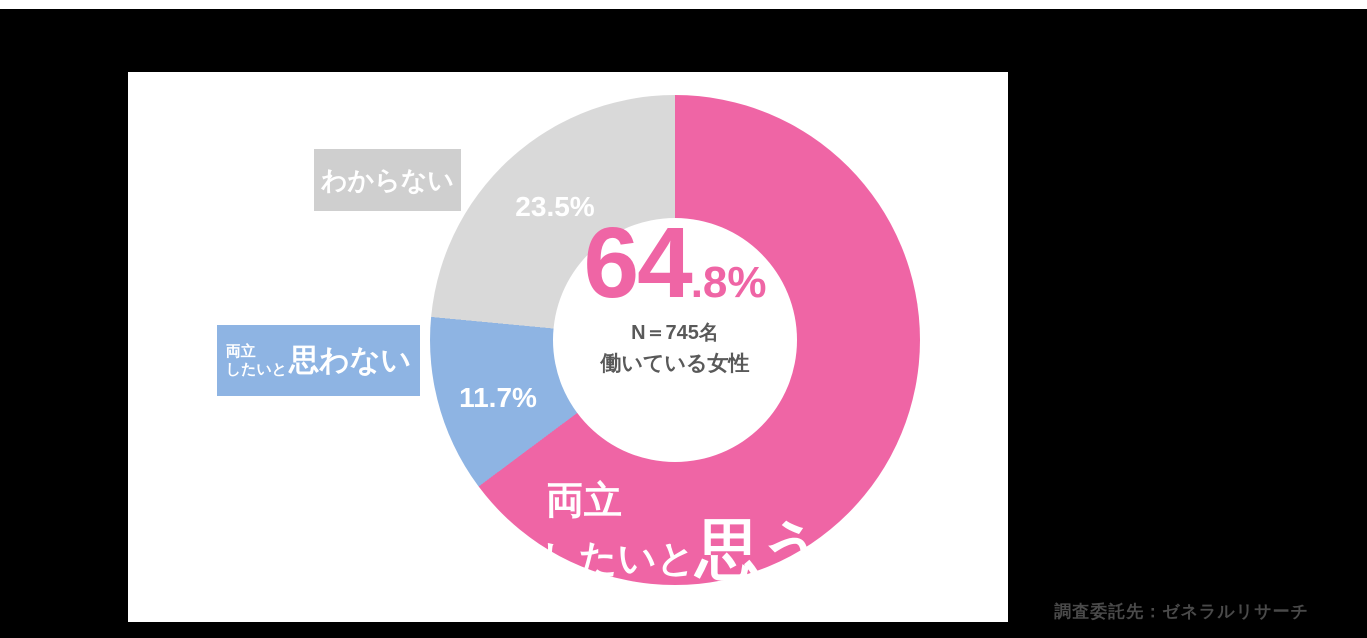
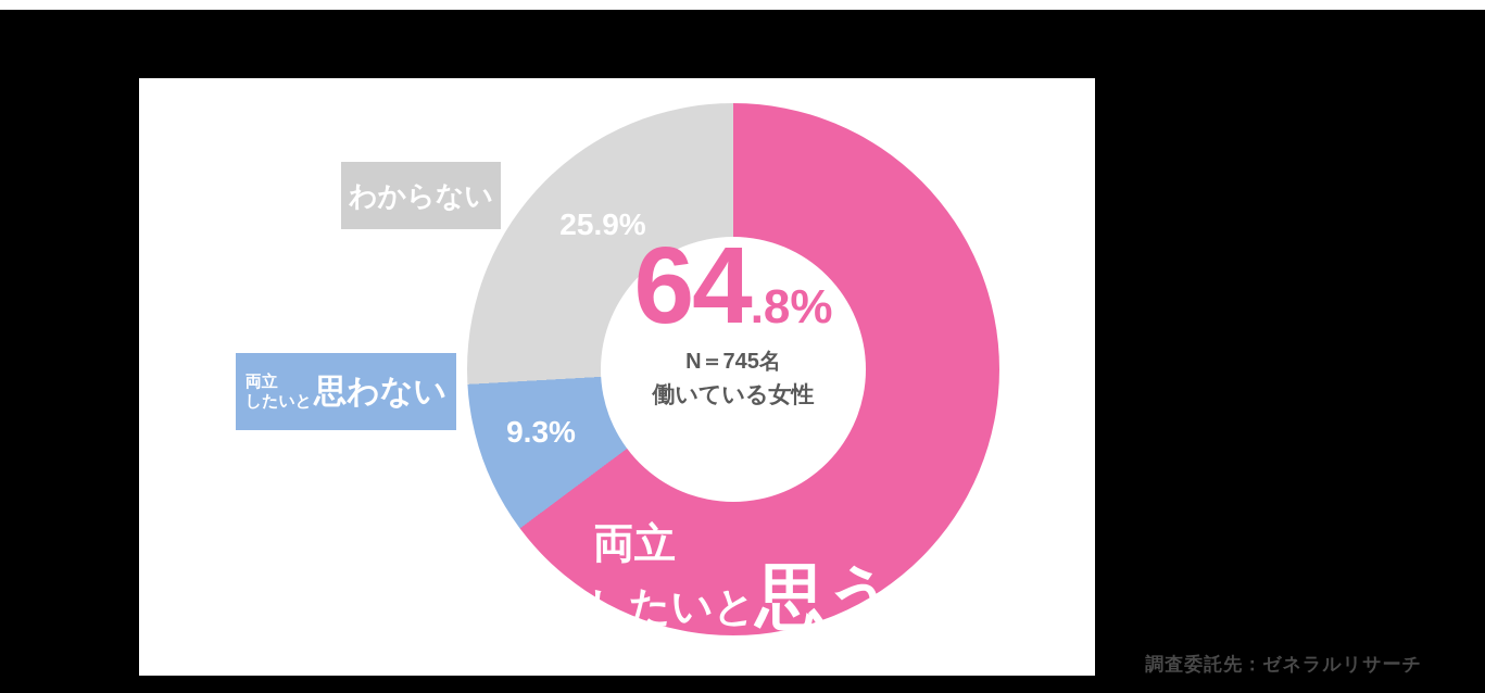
両立したいと思わない: 11.7% -> 9.3%
わからない: 23.5% -> 25.9%
